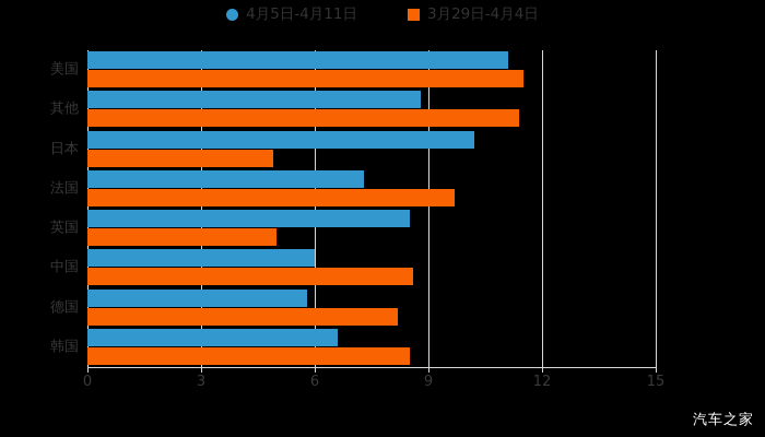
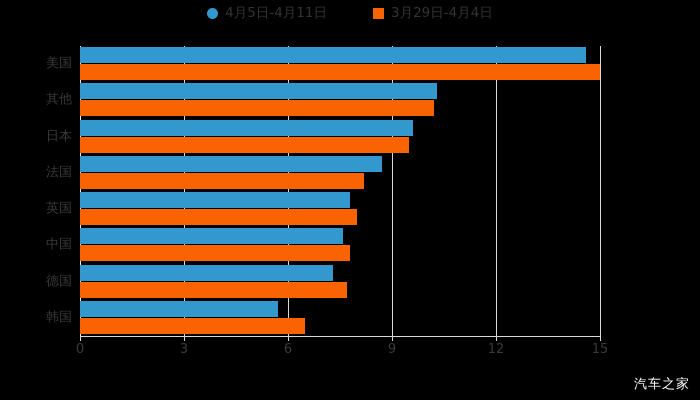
4月5日-4月11日/美国: 11.1 -> 14.6
3月29日-4月4日/美国: 11.5 -> 15.0
4月5日-4月11日/其他: 8.8 -> 10.3
3月29日-4月4日/其他: 11.4 -> 10.2
4月5日-4月11日/日本: 10.2 -> 9.6
3月29日-4月4日/日本: 4.9 -> 9.5
4月5日-4月11日/法国: 7.3 -> 8.7
3月29日-4月4日/法国: 9.7 -> 8.2
4月5日-4月11日/英国: 8.5 -> 7.8
3月29日-4月4日/英国: 5.0 -> 8.0
4月5日-4月11日/中国: 6.0 -> 7.6
3月29日-4月4日/中国: 8.6 -> 7.8
4月5日-4月11日/德国: 5.8 -> 7.3
3月29日-4月4日/德国: 8.2 -> 7.7
4月5日-4月11日/韩国: 6.6 -> 5.7
3月29日-4月4日/韩国: 8.5 -> 6.5
